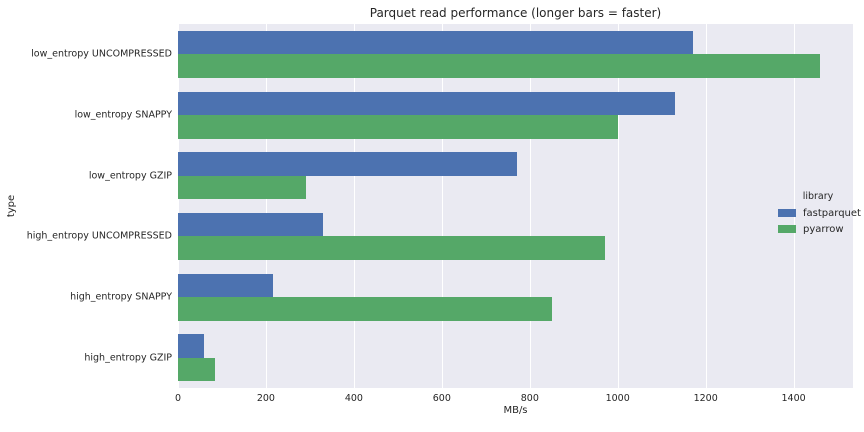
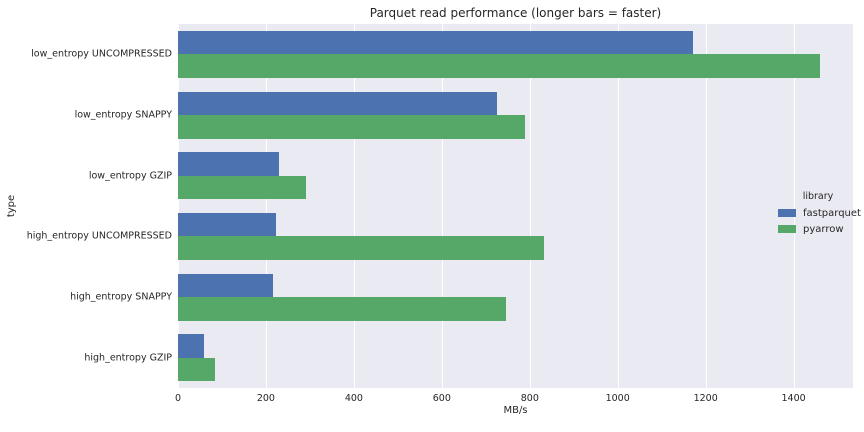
fastparquet/low_entropy SNAPPY: 1130 -> 720
pyarrow/low_entropy SNAPPY: 1000 -> 790
fastparquet/low_entropy GZIP: 770 -> 230
fastparquet/high_entropy UNCOMPRESSED: 330 -> 220
pyarrow/high_entropy UNCOMPRESSED: 970 -> 830
pyarrow/high_entropy SNAPPY: 850 -> 740
